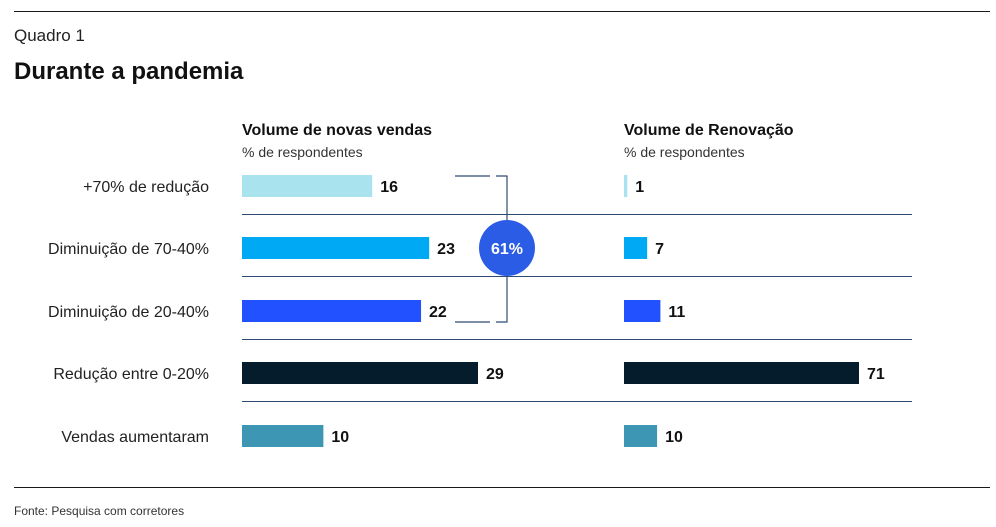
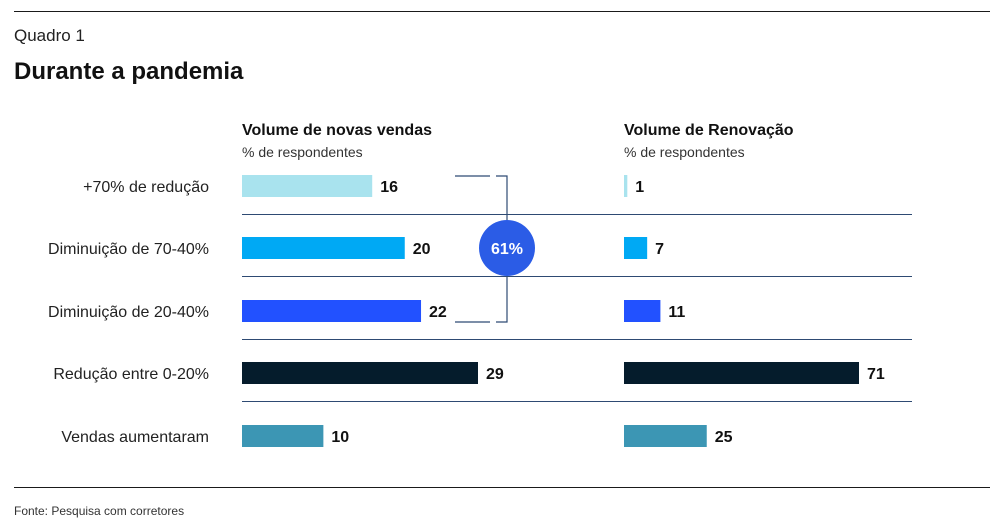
Volume de novas vendas/Diminuição de 70-40%: 23 -> 20
Volume de Renovação/Vendas aumentaram: 10 -> 25
